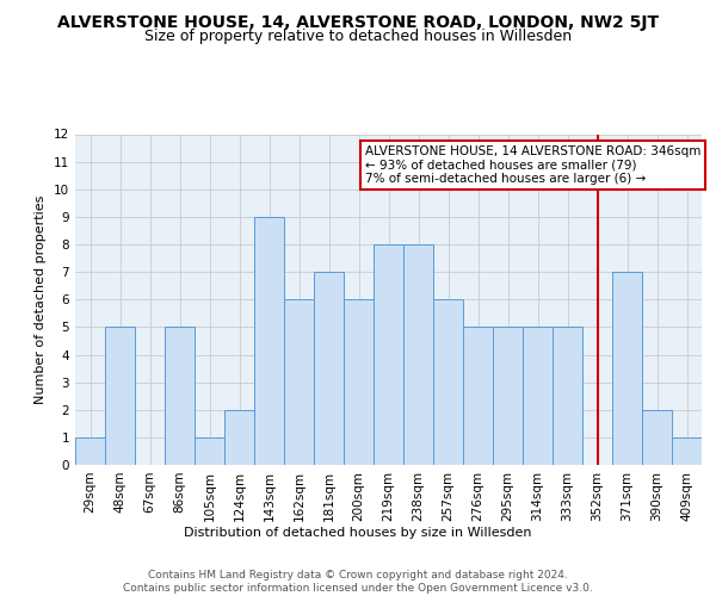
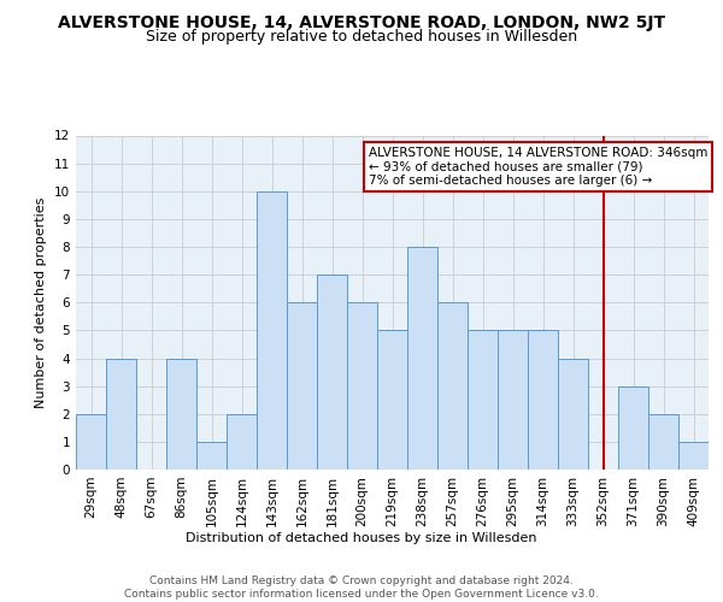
29sqm: 1 -> 2
48sqm: 5 -> 4
86sqm: 5 -> 4
143sqm: 9 -> 10
219sqm: 8 -> 5
333sqm: 5 -> 4
371sqm: 7 -> 3
